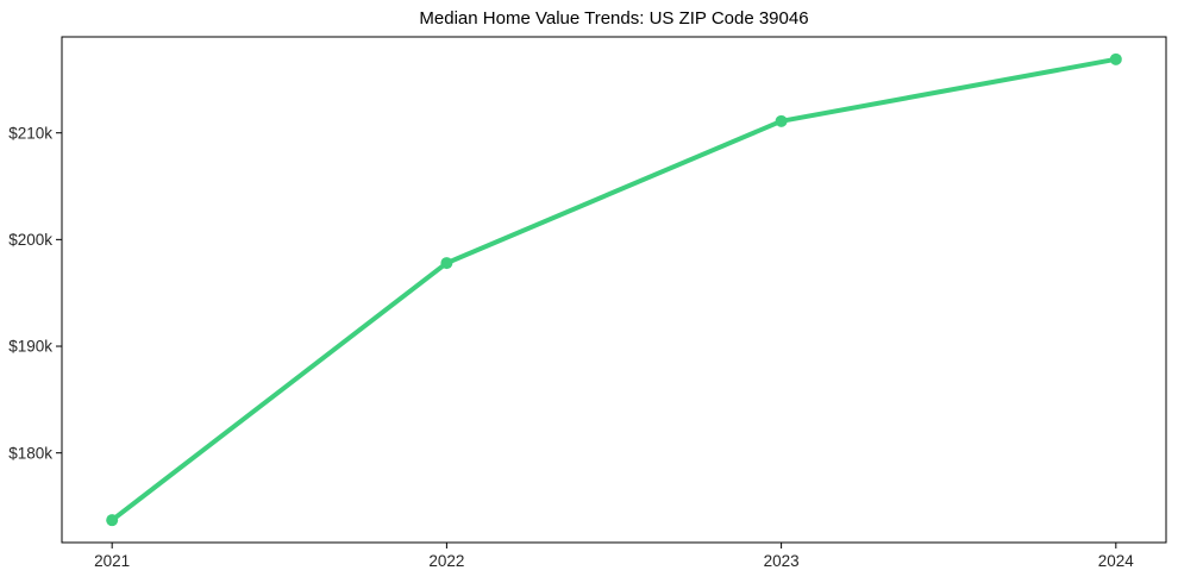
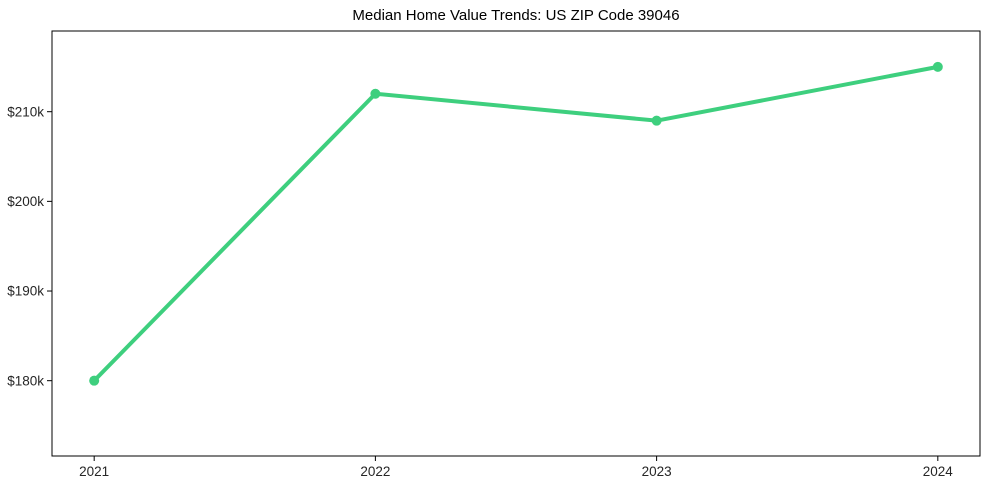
2021: $174k -> $180k
2022: $198k -> $212k
2023: $211k -> $209k
2024: $217k -> $215k
